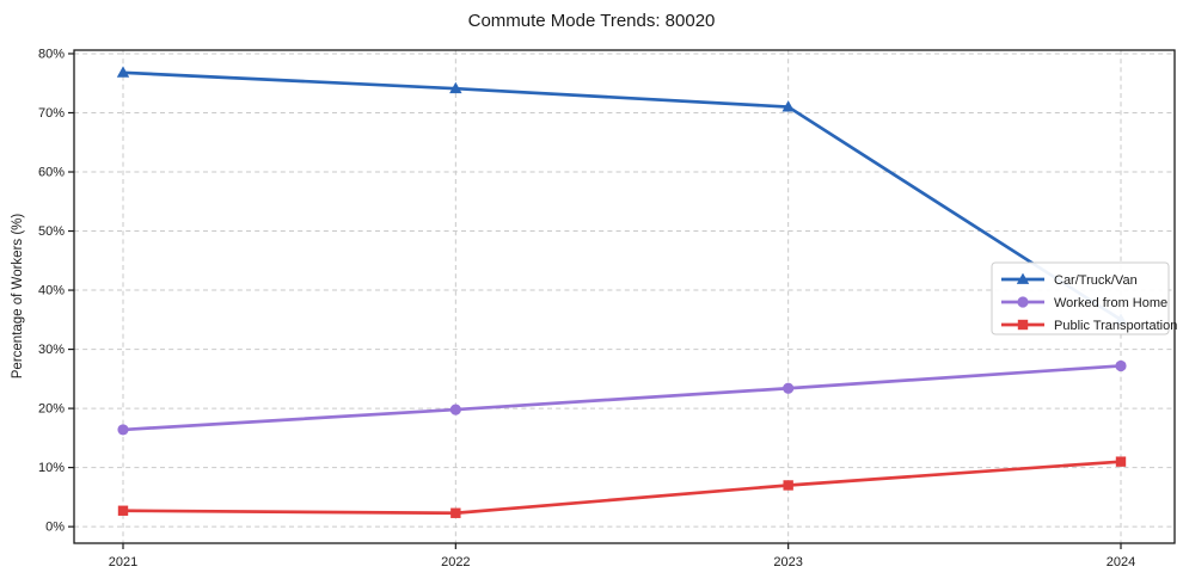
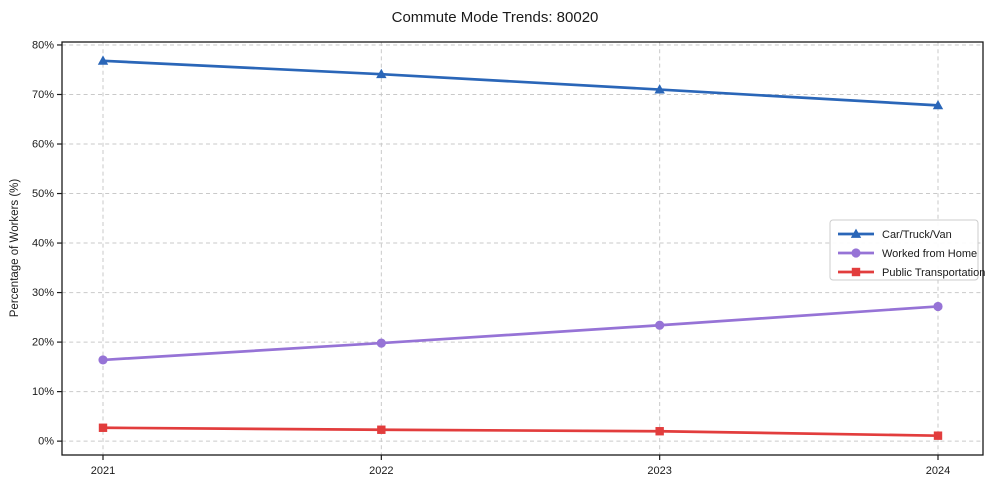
Public Transportation/2023: 7% -> 2%
Car/Truck/Van/2024: 35% -> 68%
Public Transportation/2024: 11% -> 1%
